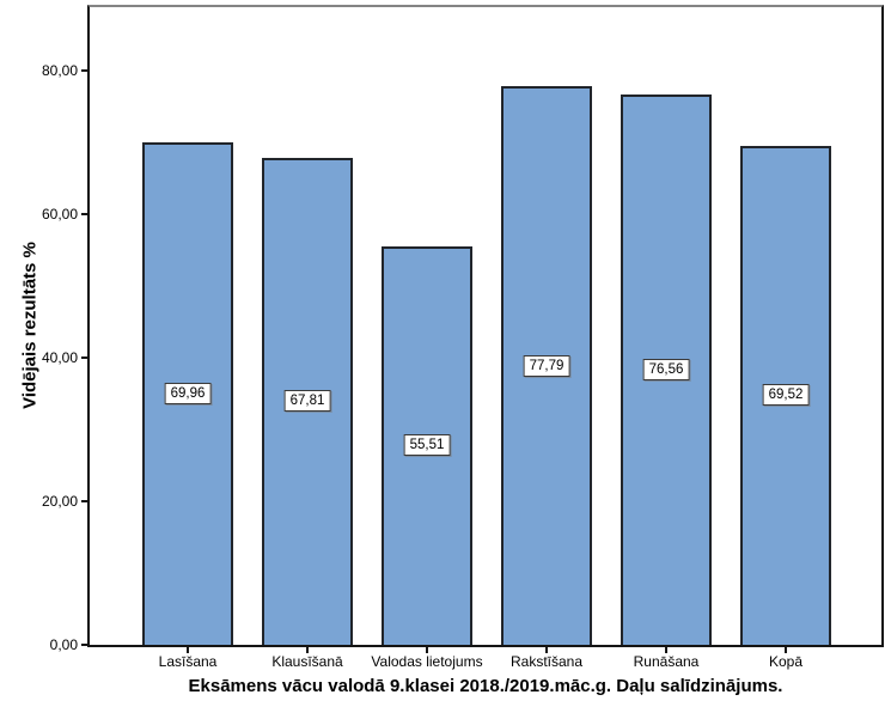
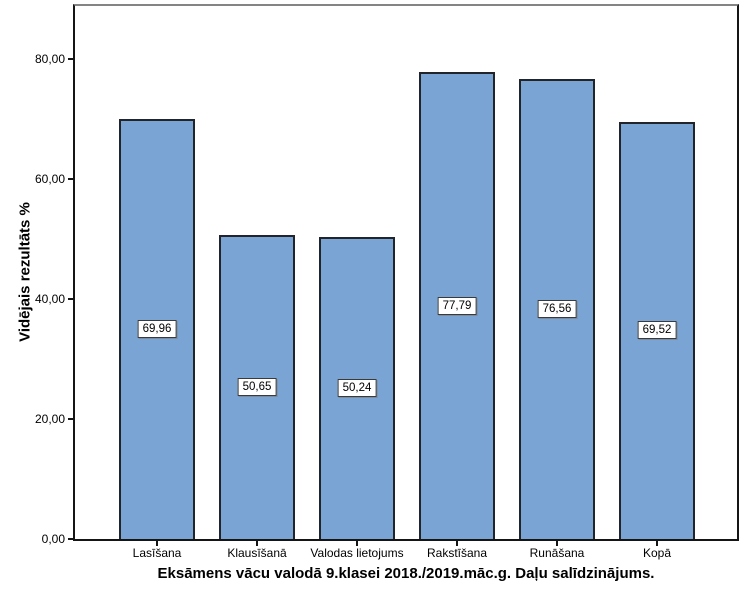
Klausīšanā: 67,81 -> 50,65
Valodas lietojums: 55,51 -> 50,24
